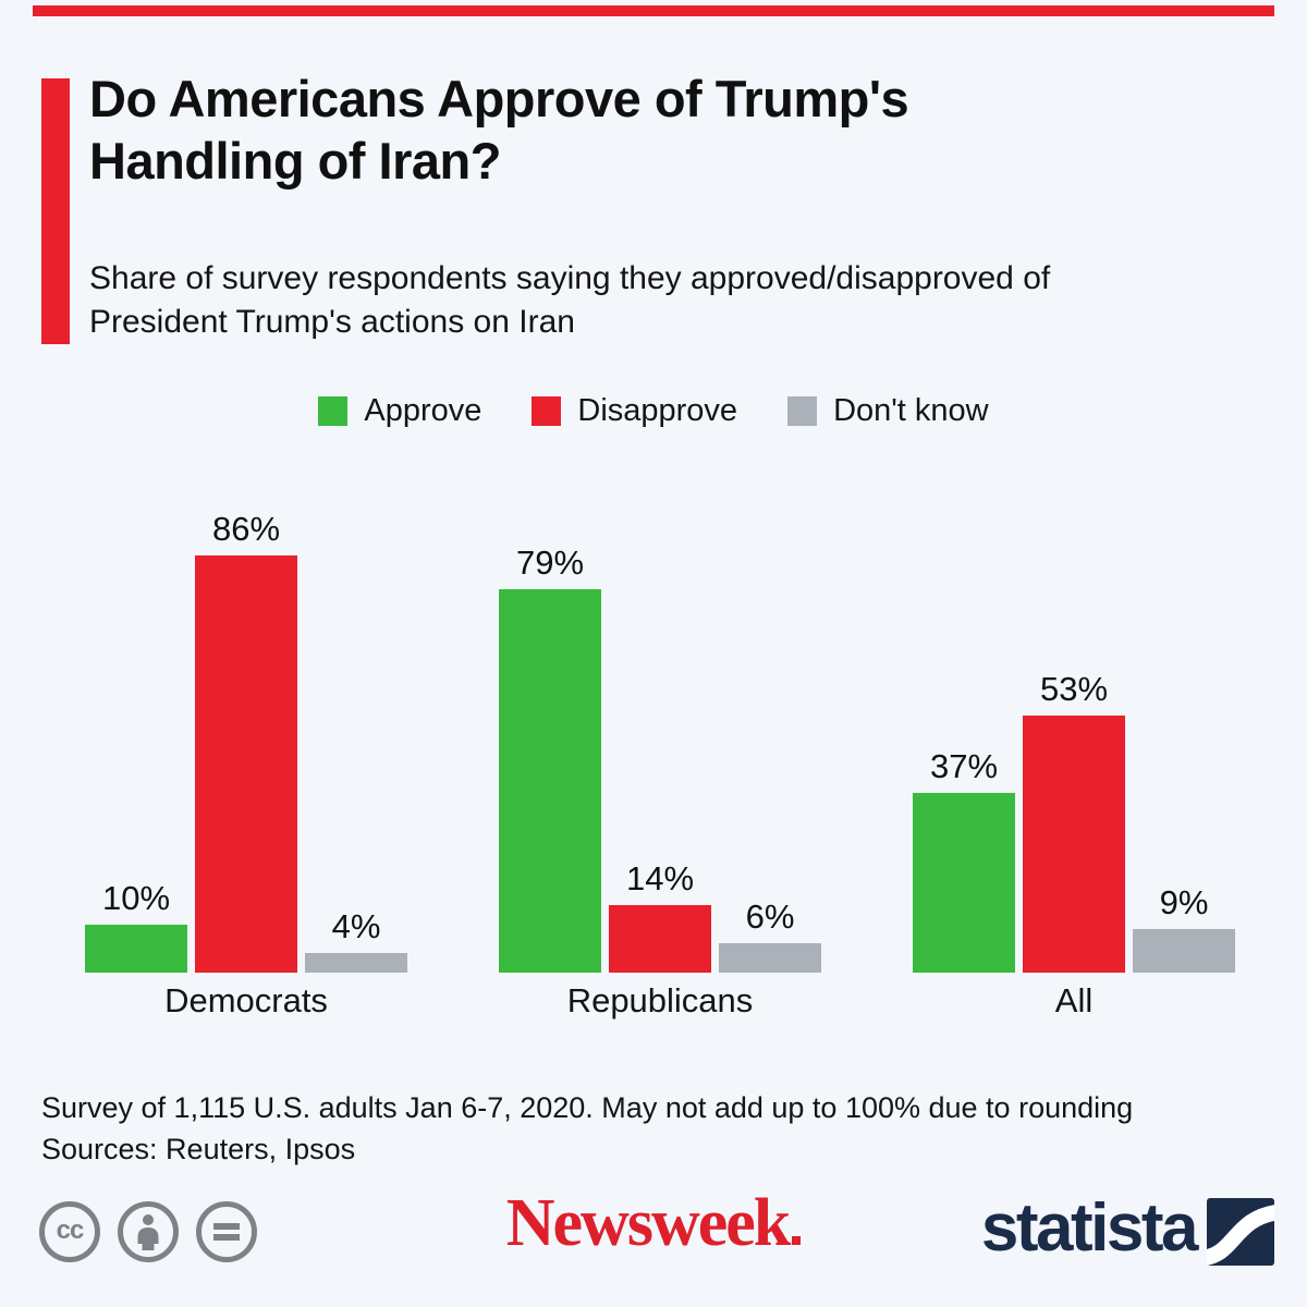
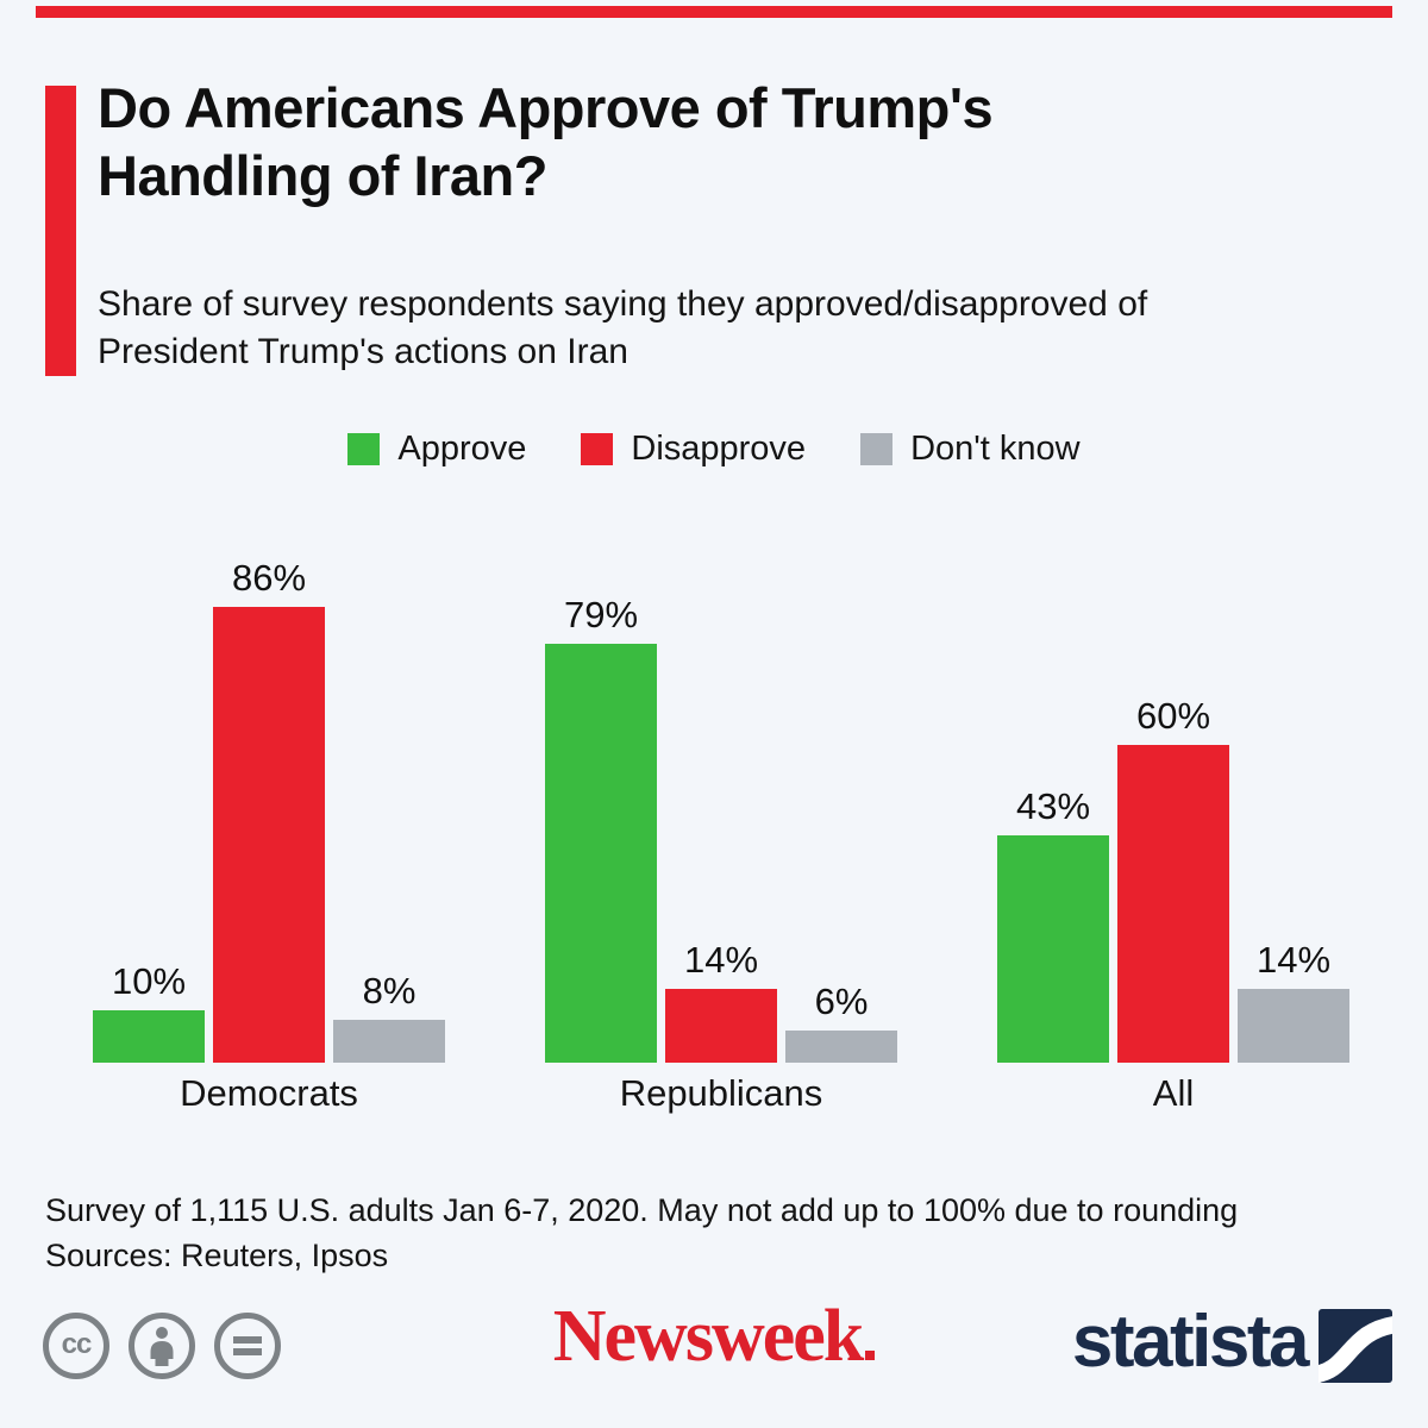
Don't know/Democrats: 4% -> 8%
Approve/All: 37% -> 43%
Disapprove/All: 53% -> 60%
Don't know/All: 9% -> 14%
